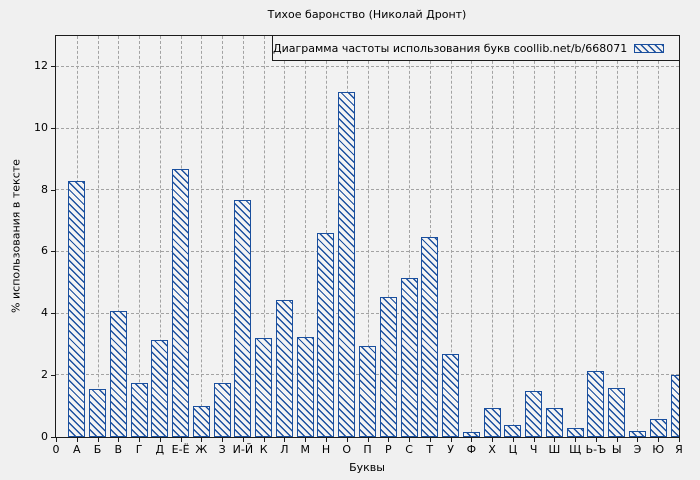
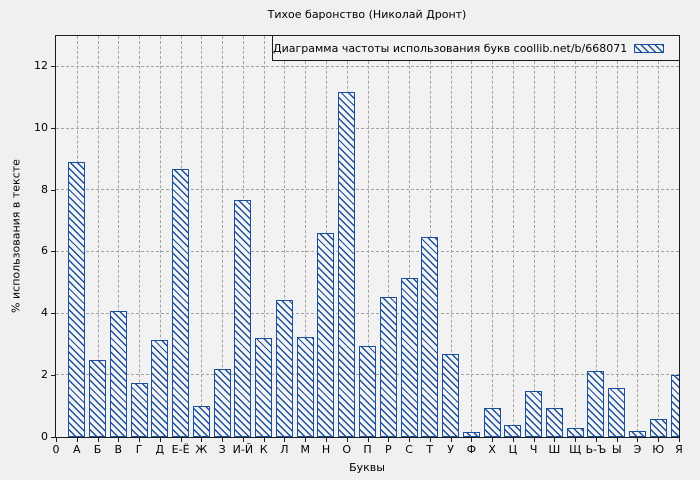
А: 8.3 -> 8.9
Б: 1.6 -> 2.5
З: 1.8 -> 2.2
